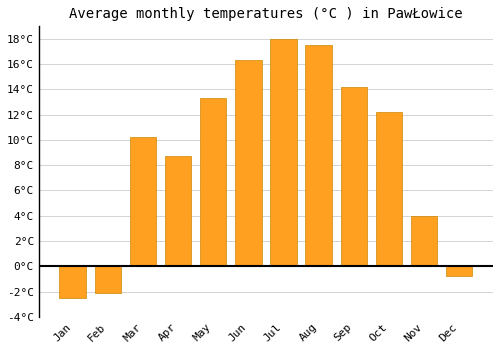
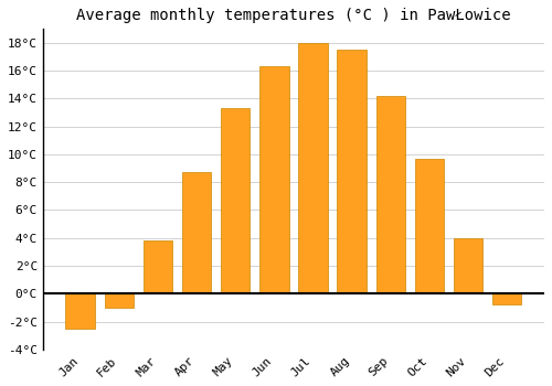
Feb: -2.1°C -> -1.0°C
Mar: 10.2°C -> 3.8°C
Oct: 12.2°C -> 9.7°C
